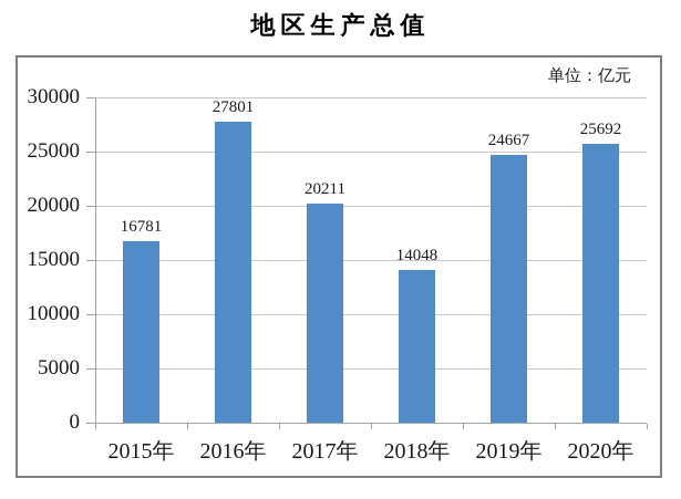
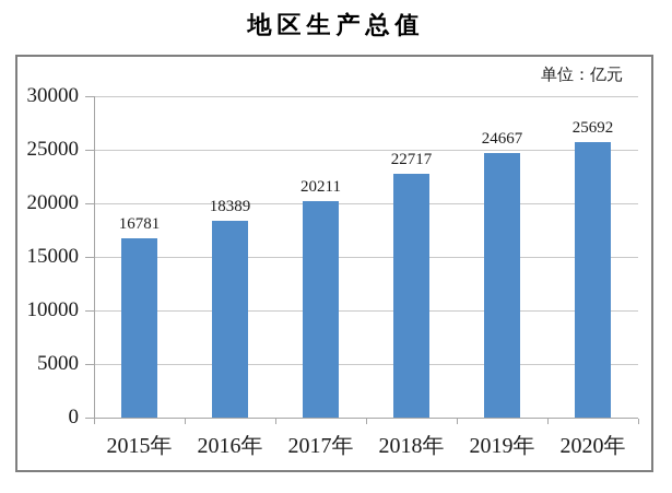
2016年: 27801 -> 18389
2018年: 14048 -> 22717
